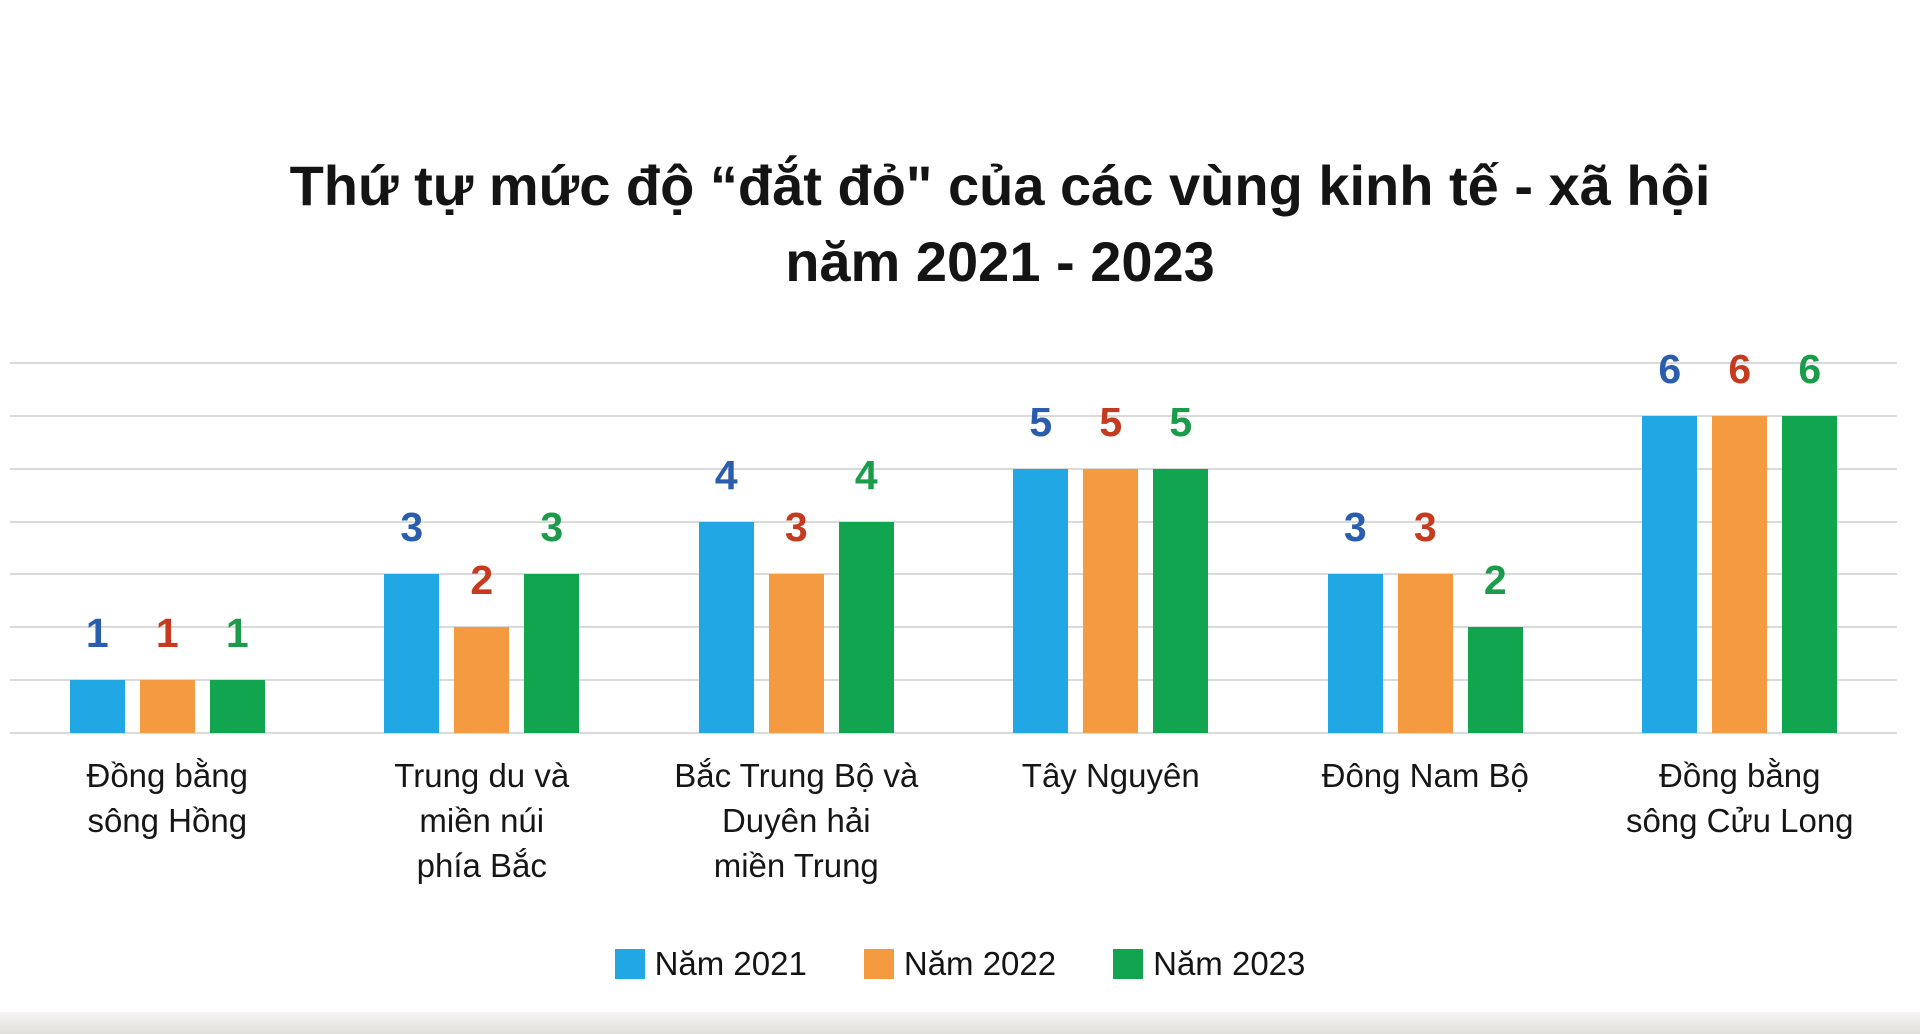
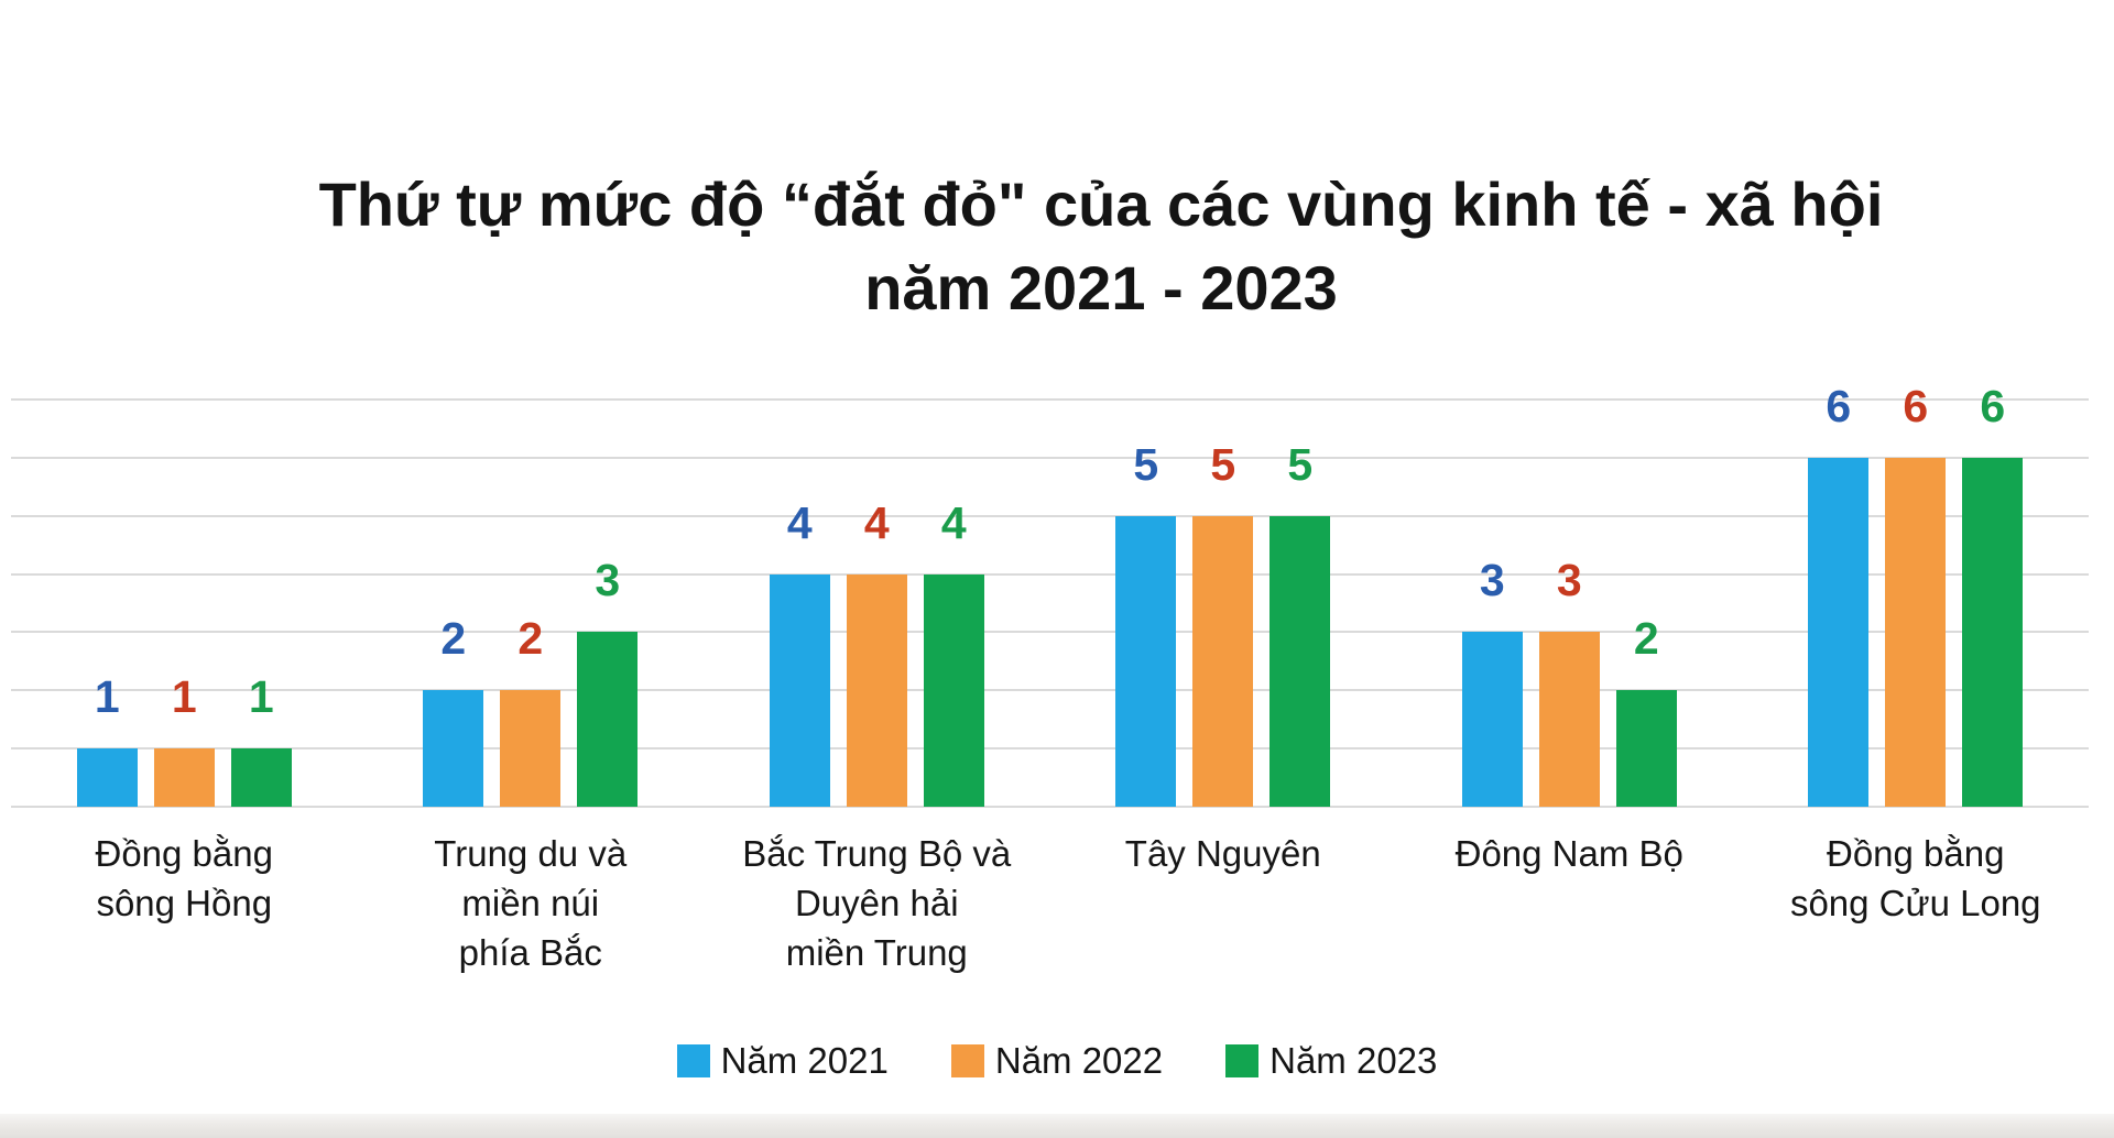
Năm 2021/Trung du và miền núi phía Bắc: 3 -> 2
Năm 2022/Bắc Trung Bộ và Duyên hải miền Trung: 3 -> 4
